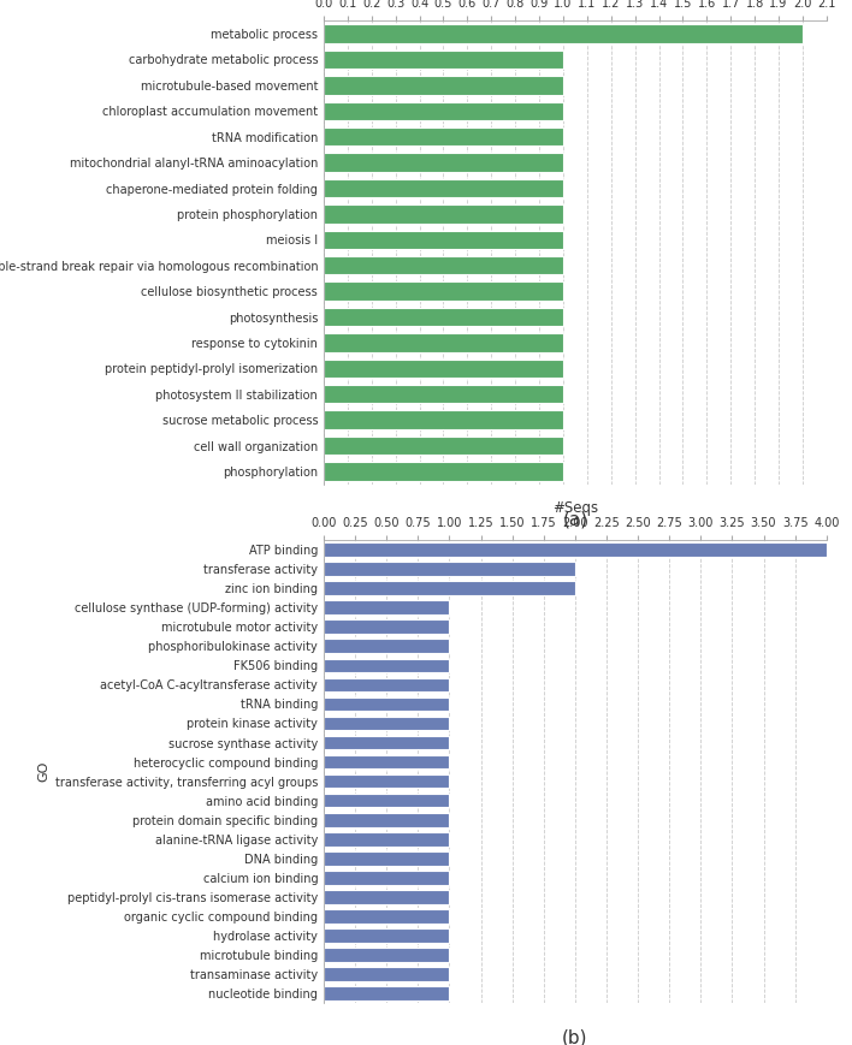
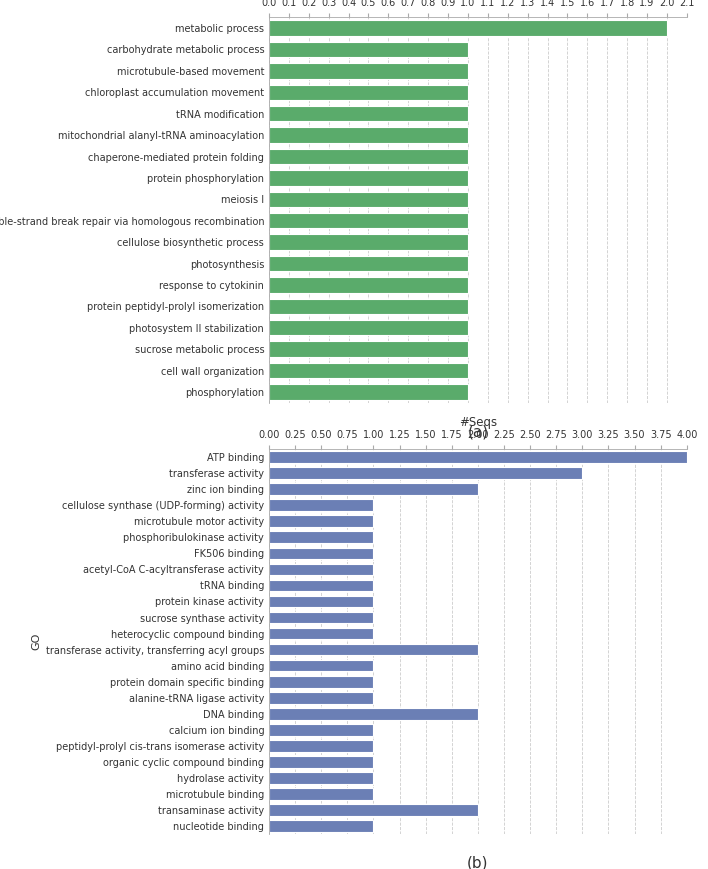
transferase activity: 2 -> 3
transferase activity, transferring acyl groups: 1 -> 2
DNA binding: 1 -> 2
transaminase activity: 1 -> 2
